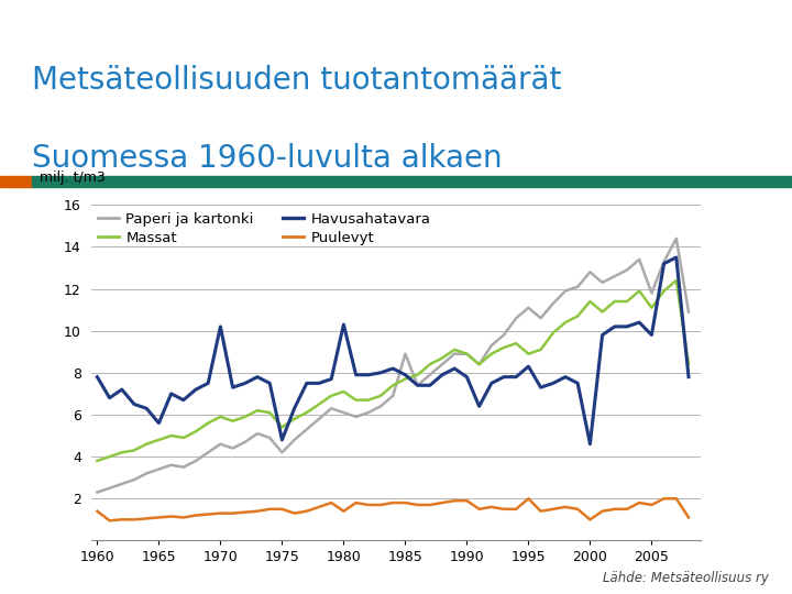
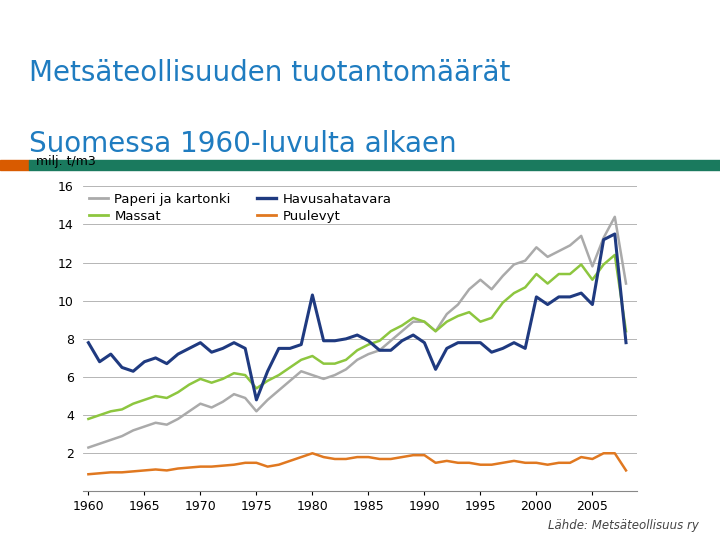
Puulevyt/1960: 1.4 -> 0.9
Havusahatavara/1965: 5.6 -> 6.8
Havusahatavara/1970: 10.2 -> 7.8
Puulevyt/1980: 1.4 -> 2.0
Paperi ja kartonki/1985: 8.9 -> 7.2
Havusahatavara/1995: 8.3 -> 7.8
Puulevyt/1995: 2.0 -> 1.4
Havusahatavara/2000: 4.6 -> 10.2
Puulevyt/2000: 1.0 -> 1.5
